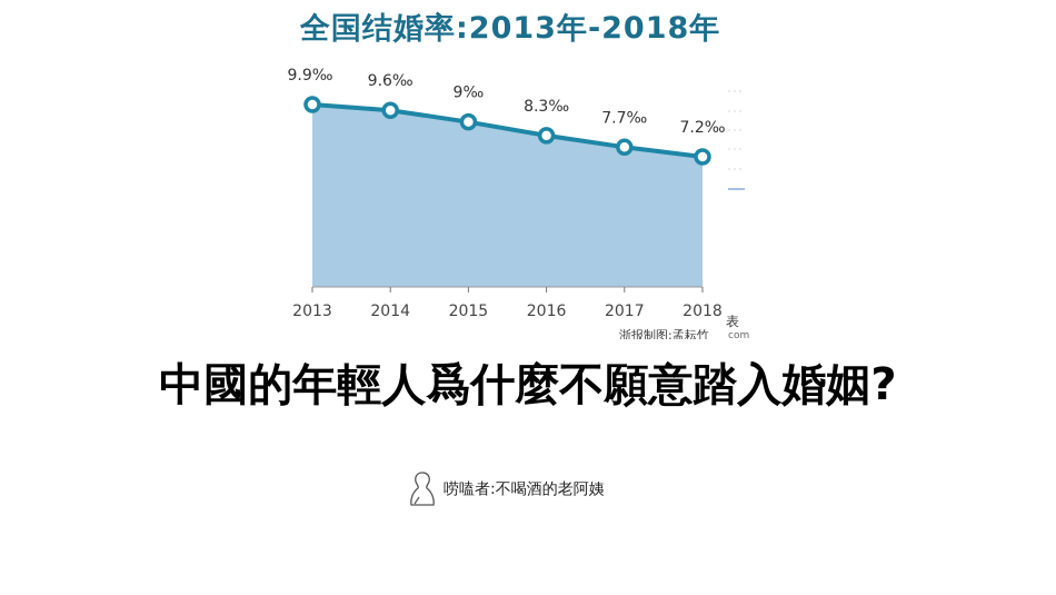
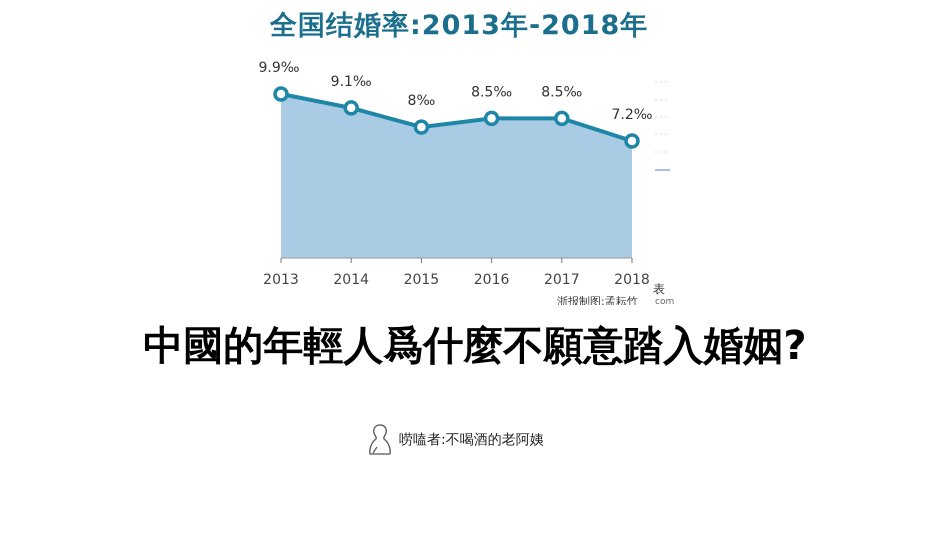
2014: 9.6 -> 9.1
2015: 9 -> 8
2016: 8.3 -> 8.5
2017: 7.7 -> 8.5
